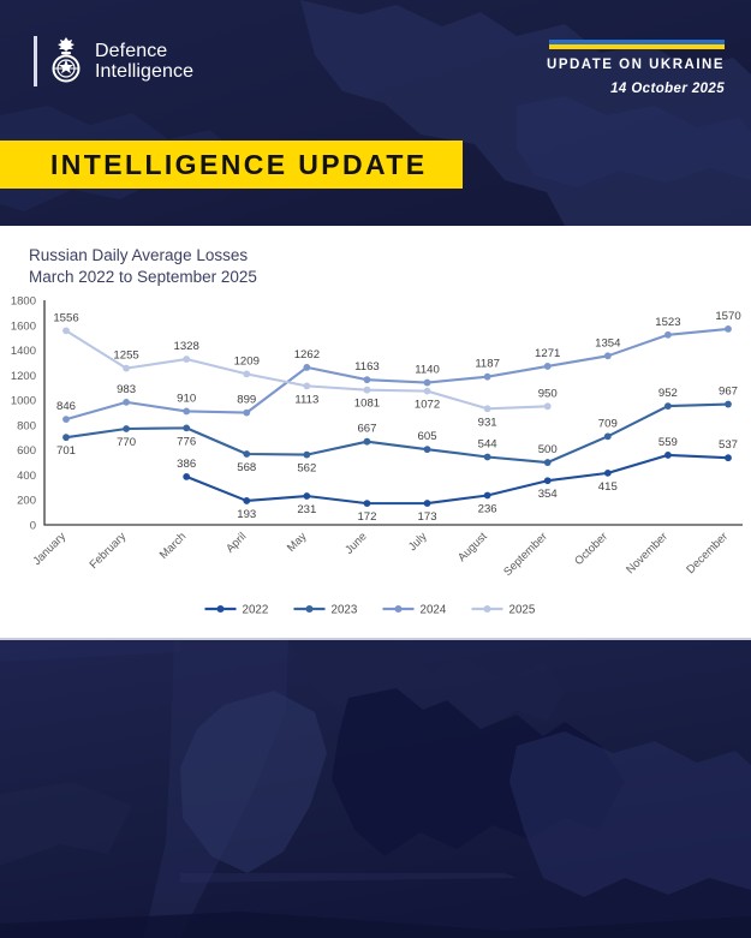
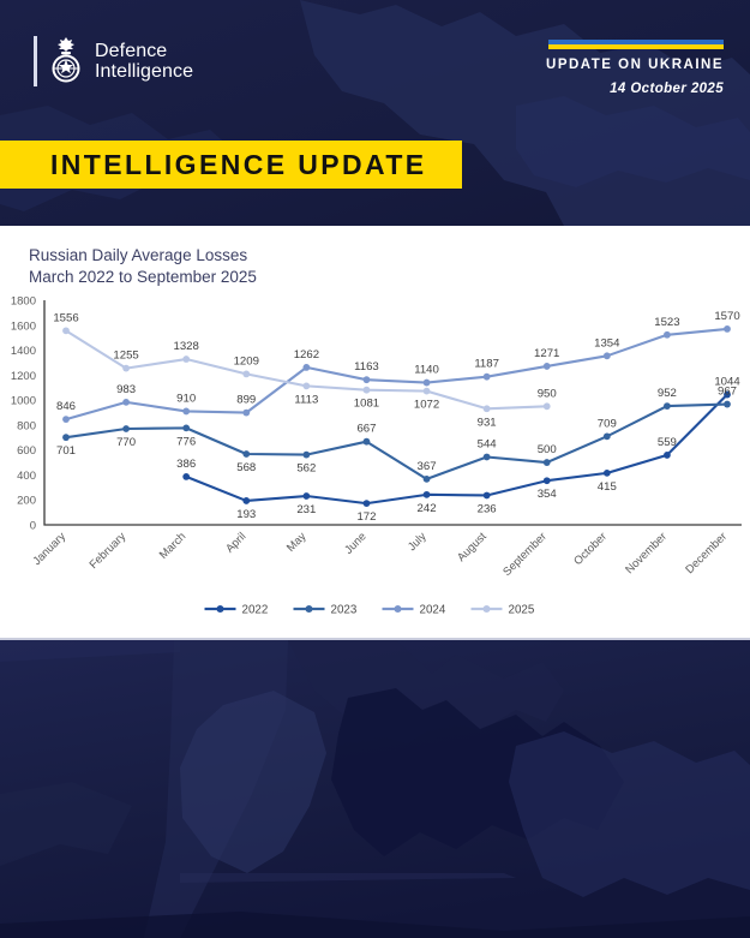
2022/July: 173 -> 242
2023/July: 605 -> 367
2022/December: 537 -> 1044
